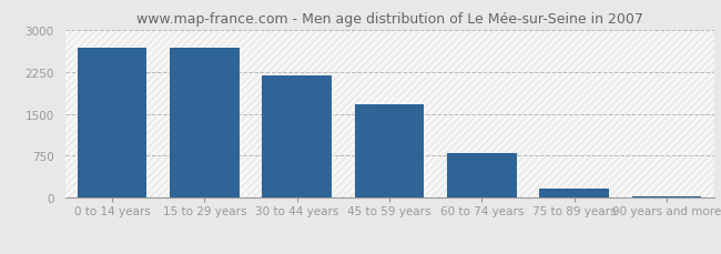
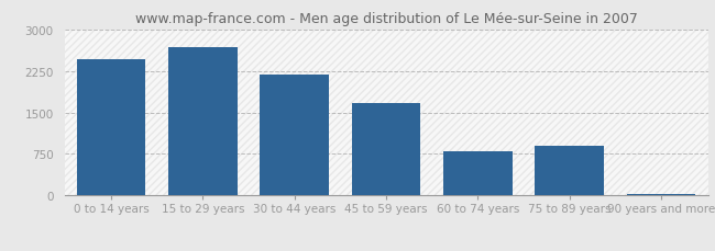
0 to 14 years: 2680 -> 2460
75 to 89 years: 180 -> 900
